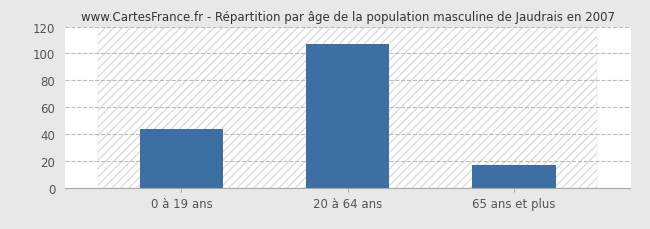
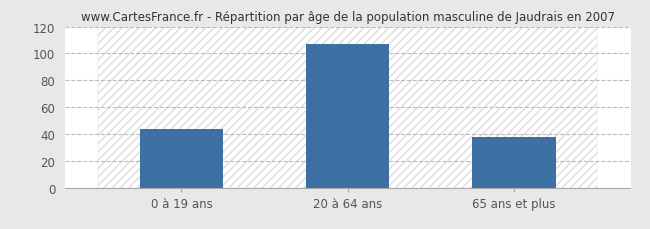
65 ans et plus: 17 -> 38
